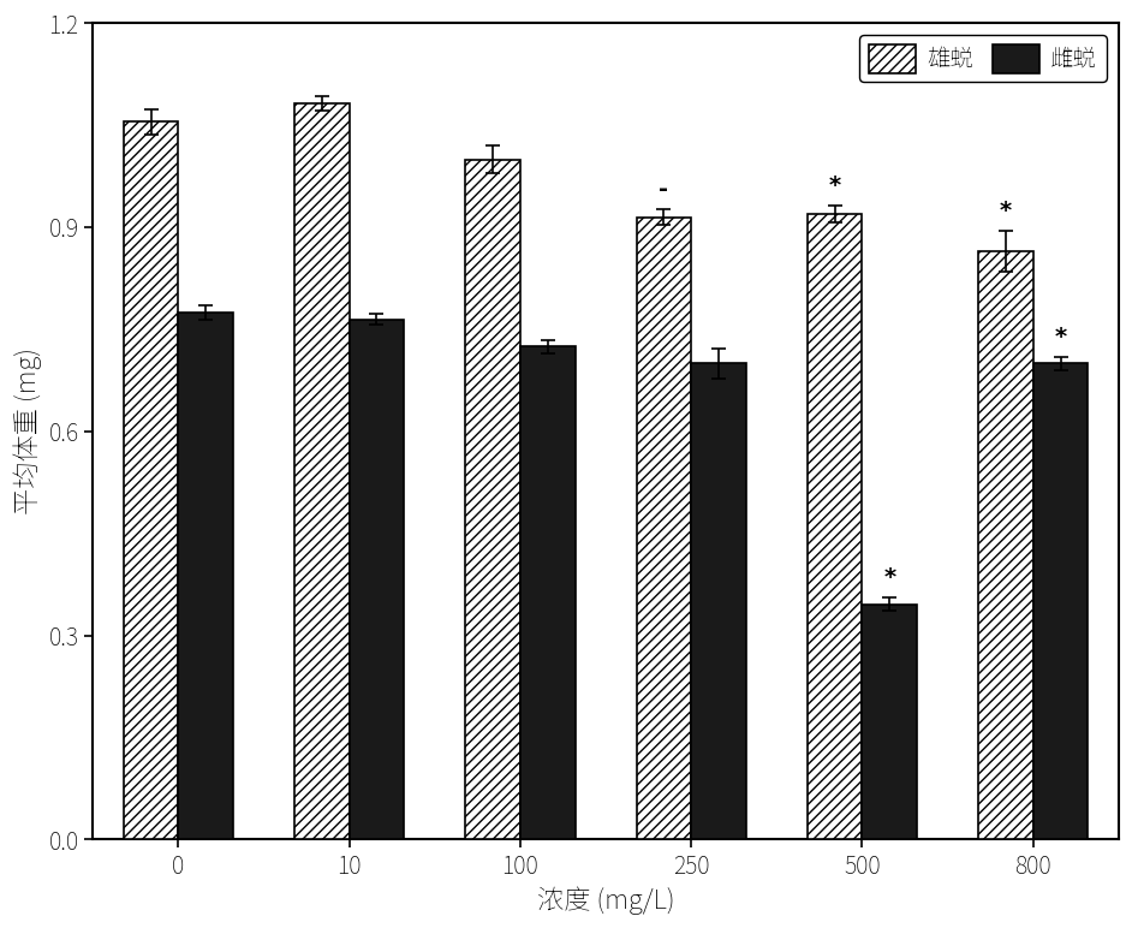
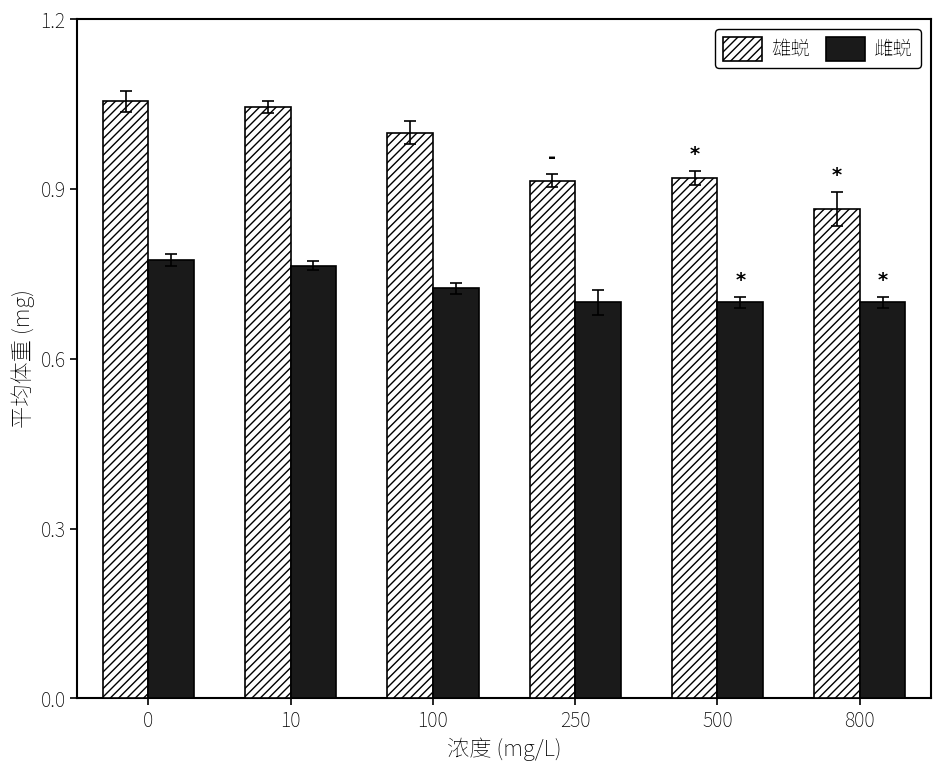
雄蜕/10: 1.082 -> 1.045
雌蜕/500: 0.346 -> 0.700
